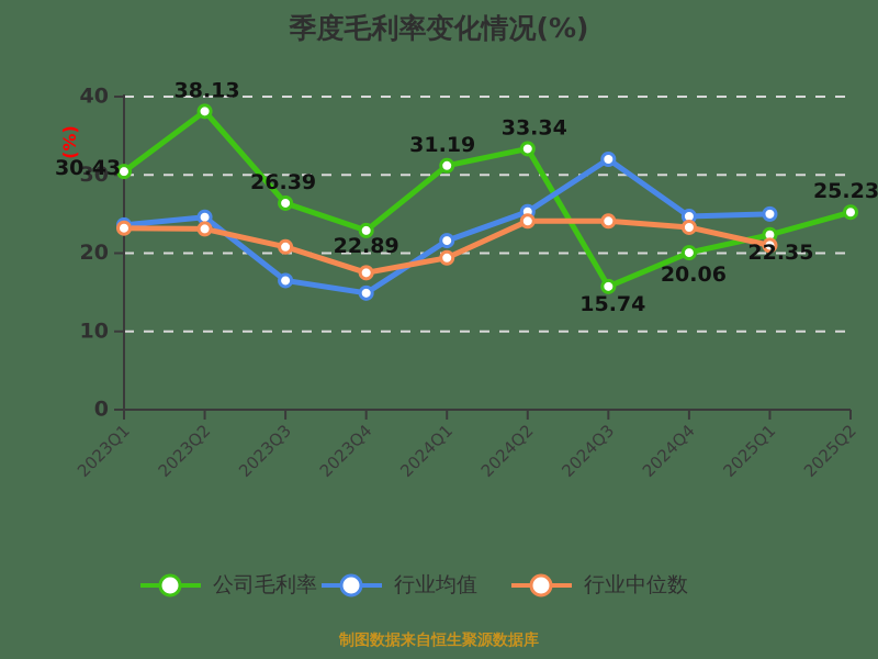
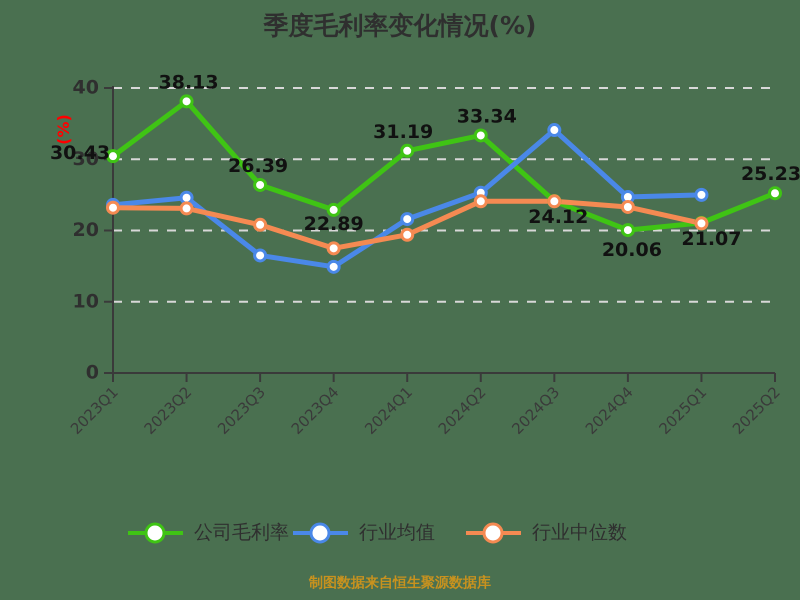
公司毛利率/2024Q3: 15.74 -> 24.12
行业均值/2024Q3: 32 -> 34
公司毛利率/2025Q1: 22.35 -> 21.07
